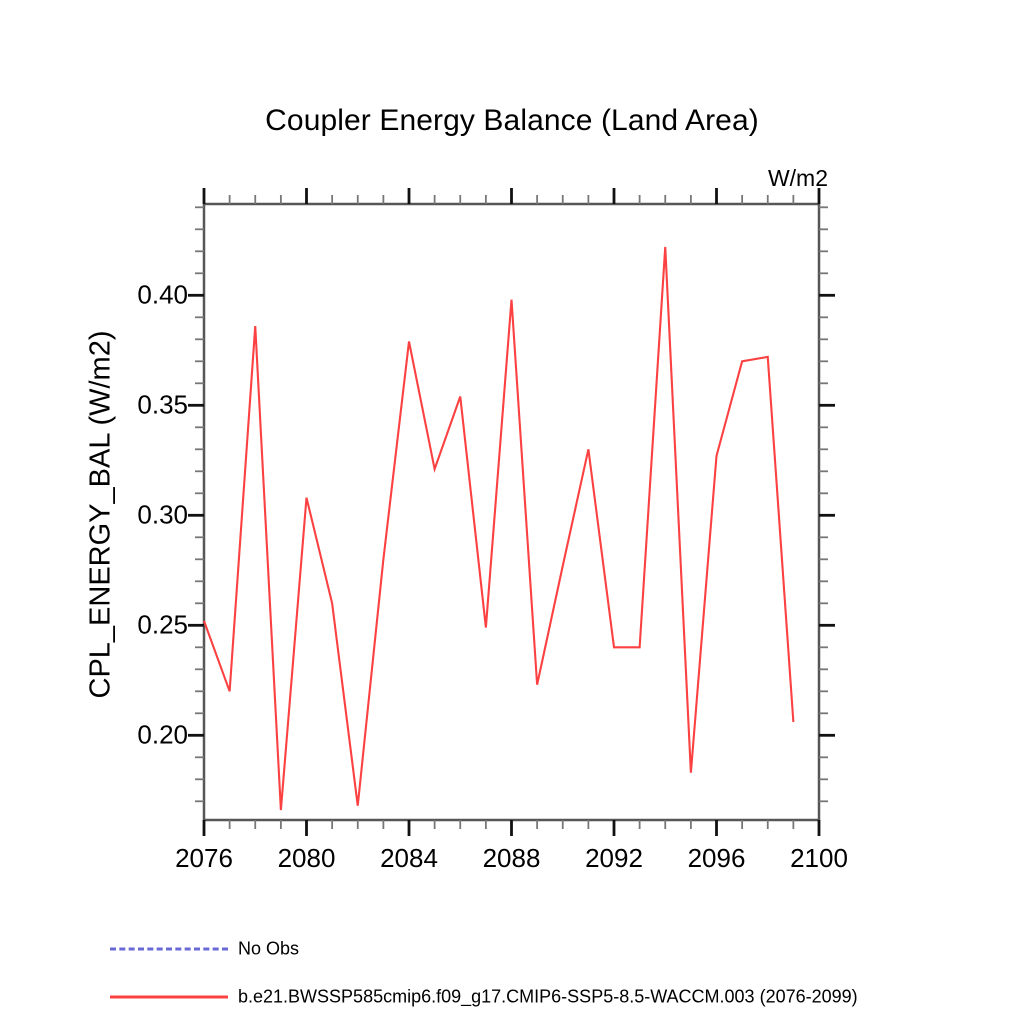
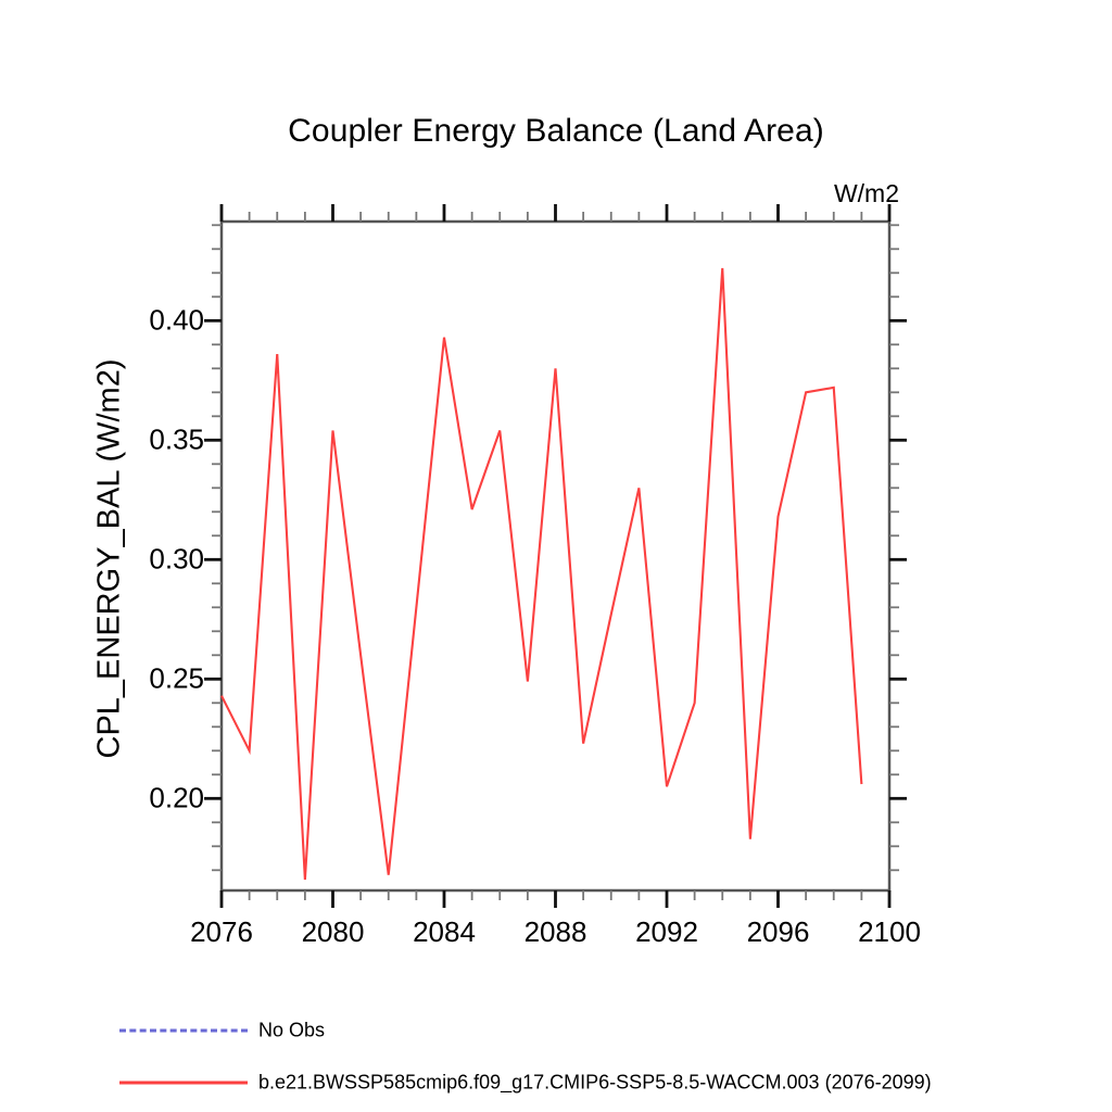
2076: 0.252 -> 0.243
2080: 0.308 -> 0.354
2084: 0.379 -> 0.393
2088: 0.398 -> 0.380
2092: 0.240 -> 0.205
2096: 0.327 -> 0.318
